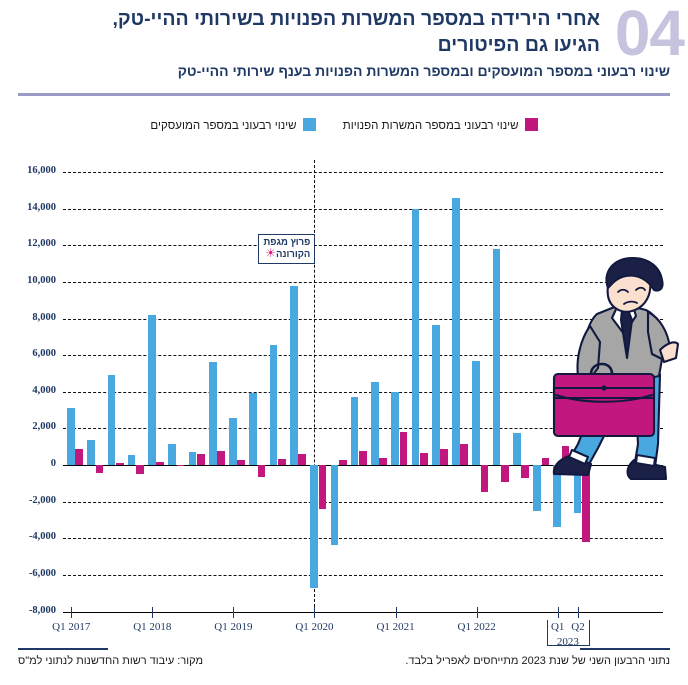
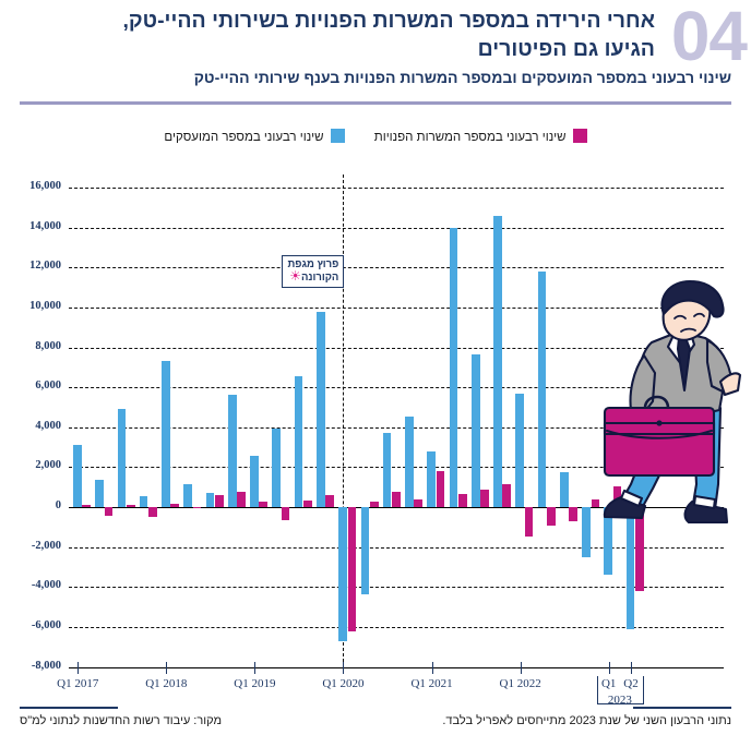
שינוי רבעוני במספר המשרות הפנויות/Q1 2017: 900 -> 100
שינוי רבעוני במספר המועסקים/Q1 2018: 8200 -> 7300
שינוי רבעוני במספר המשרות הפנויות/Q1 2020: -2400 -> -6200
שינוי רבעוני במספר המועסקים/Q1 2021: 4000 -> 2800
שינוי רבעוני במספר המועסקים/Q2 2023: -2600 -> -6100
